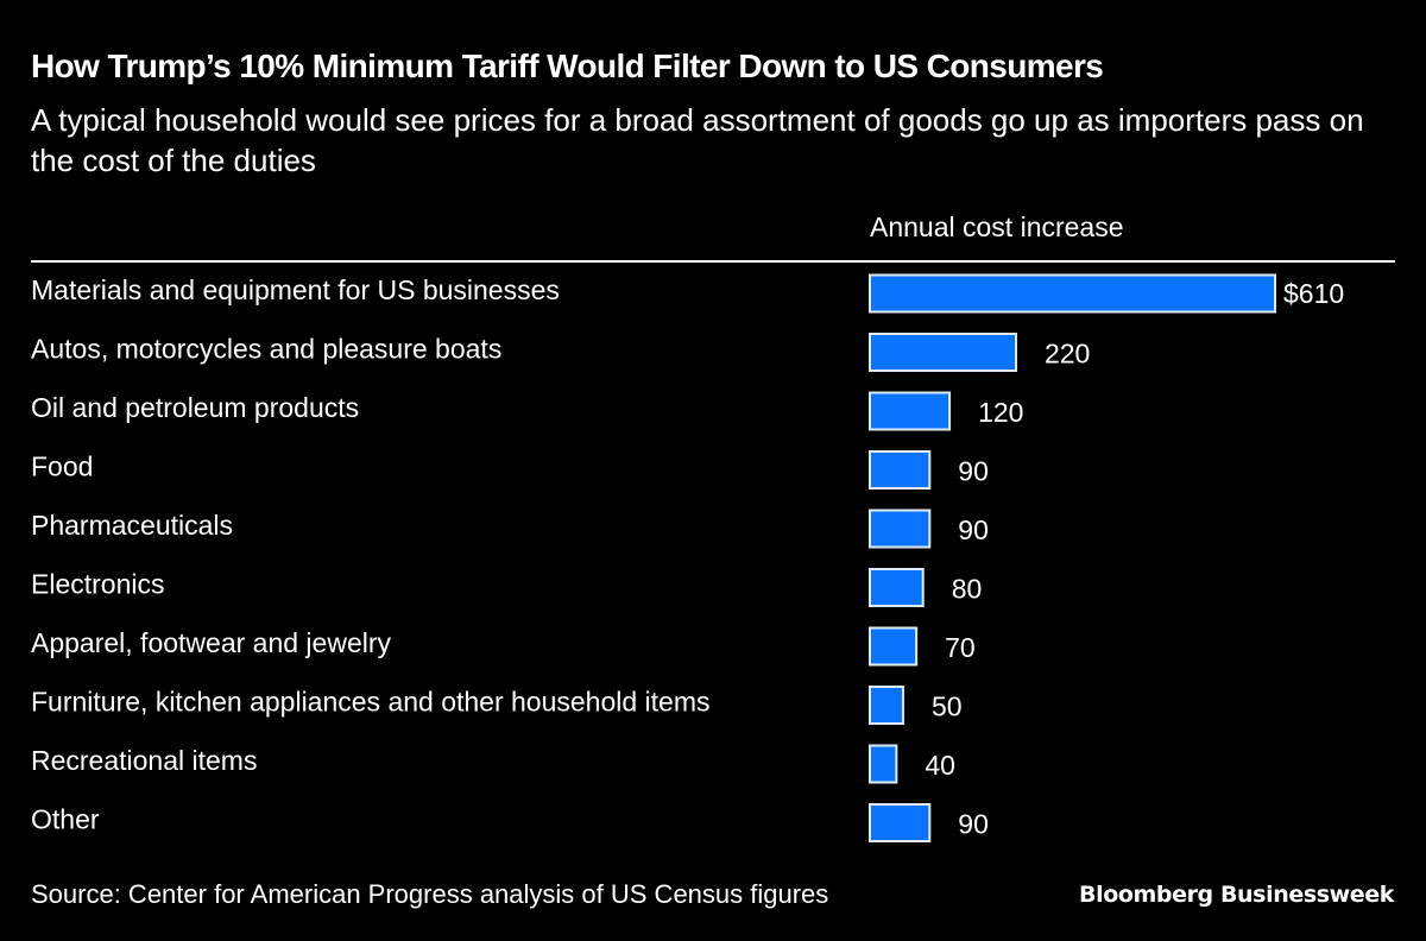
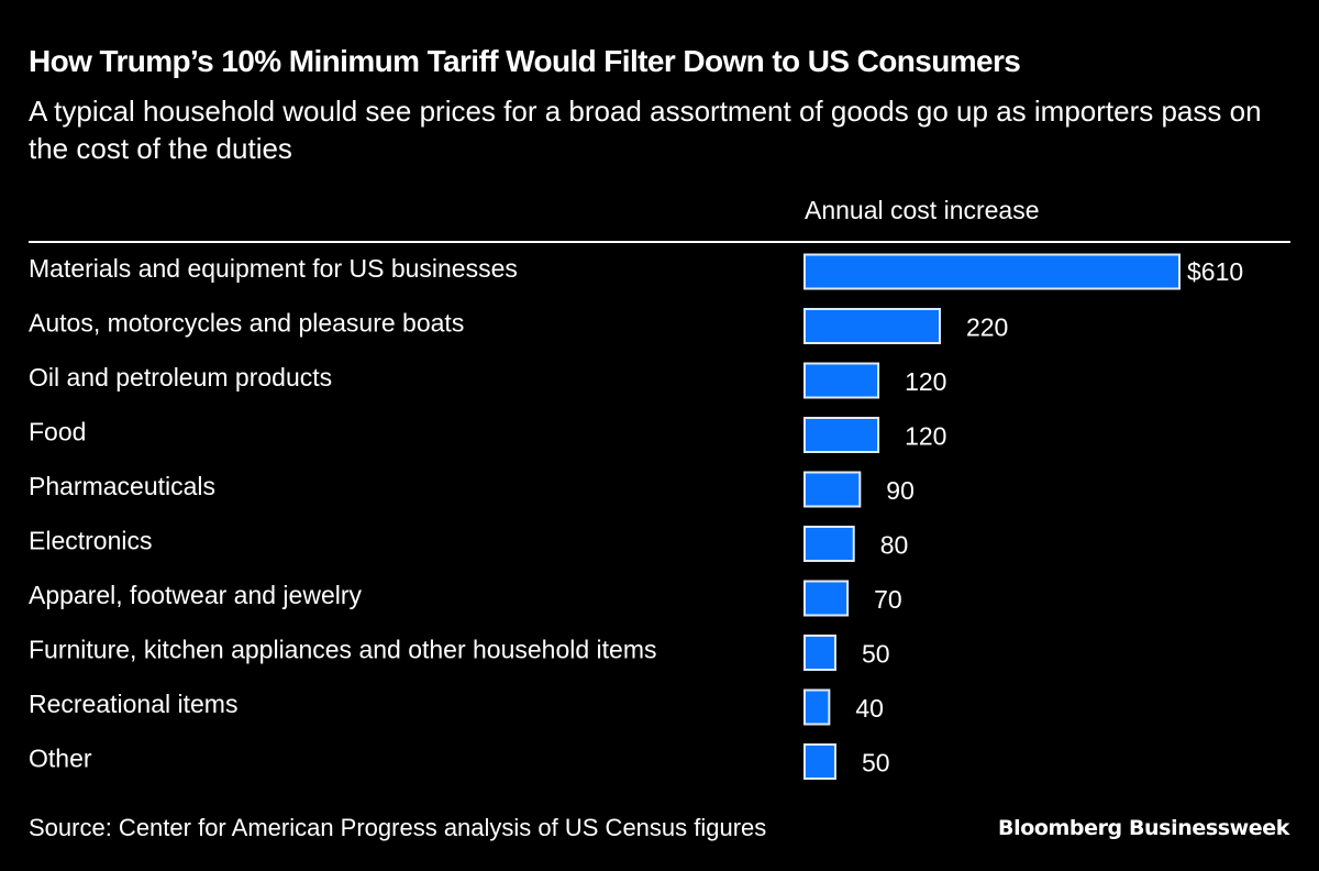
Food: 90 -> 120
Other: 90 -> 50
